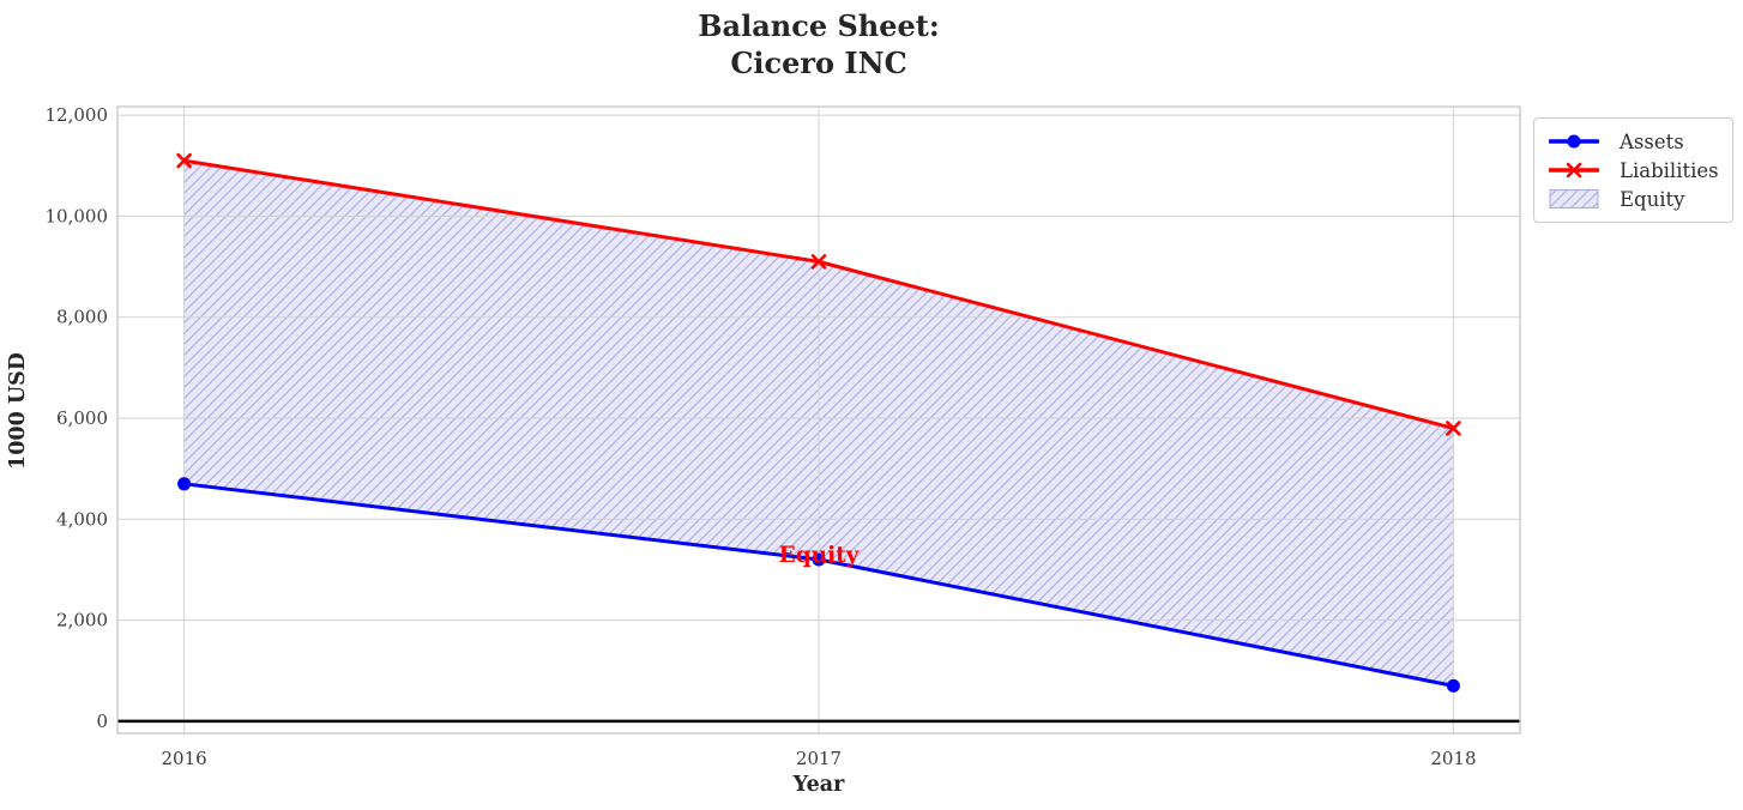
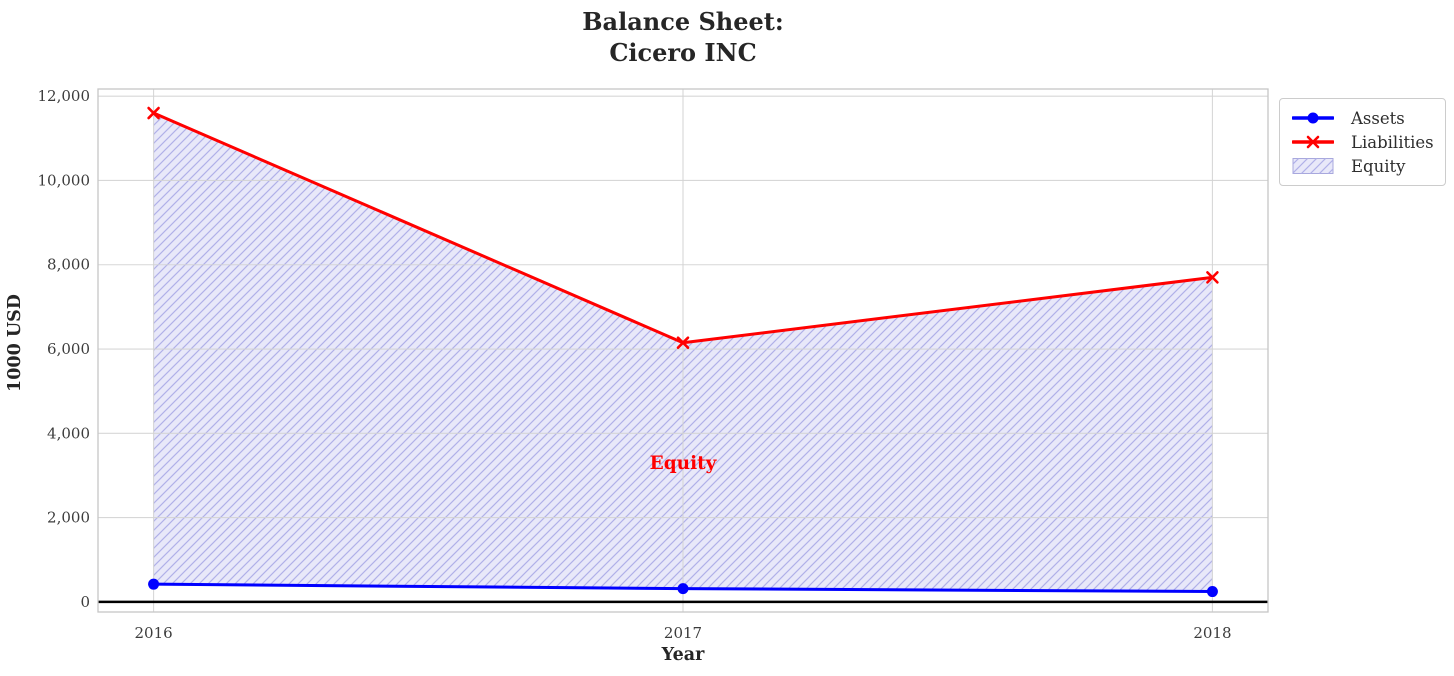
Assets/2016: 4700 -> 400
Liabilities/2016: 11100 -> 11600
Assets/2017: 3200 -> 300
Liabilities/2017: 9100 -> 6200
Assets/2018: 700 -> 200
Liabilities/2018: 5800 -> 7700
